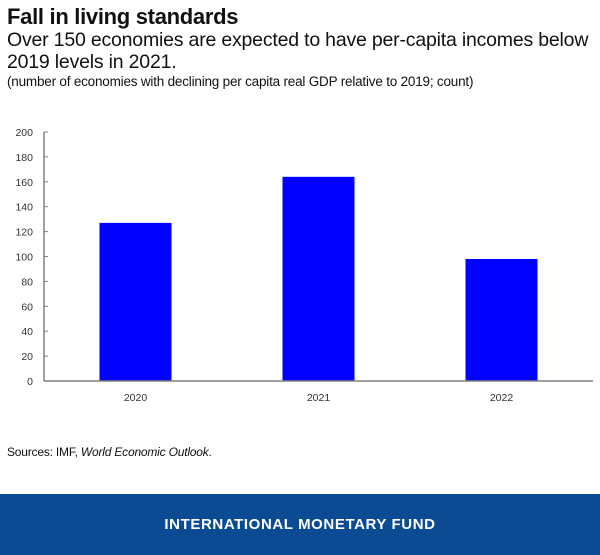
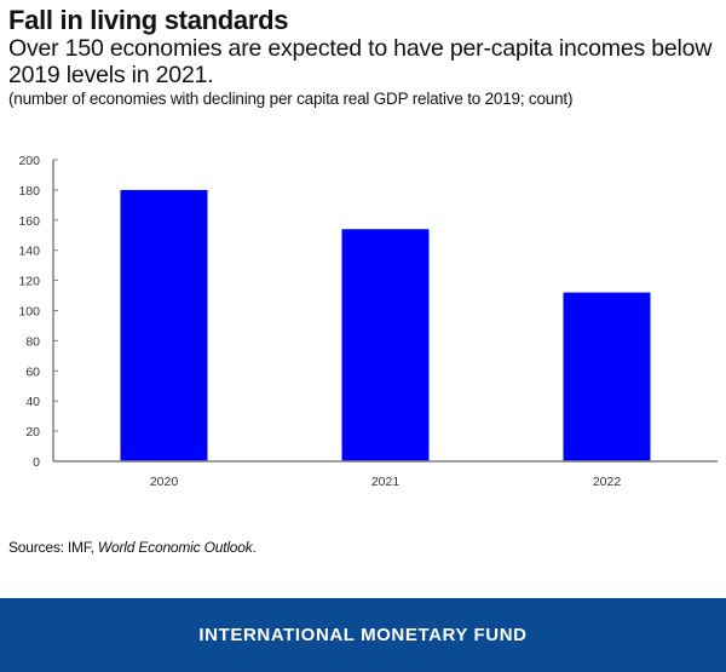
2020: 127 -> 180
2021: 164 -> 154
2022: 98 -> 112
